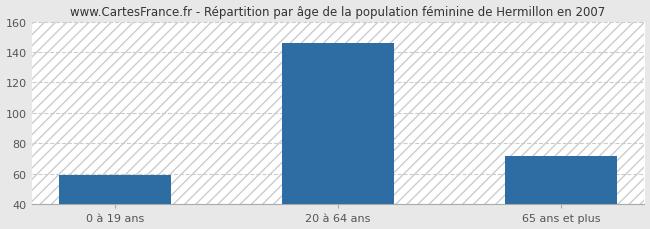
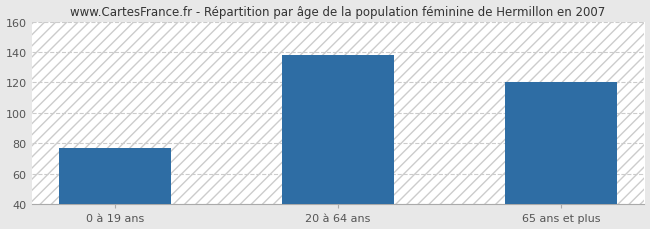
0 à 19 ans: 59 -> 77
20 à 64 ans: 146 -> 138
65 ans et plus: 72 -> 120
